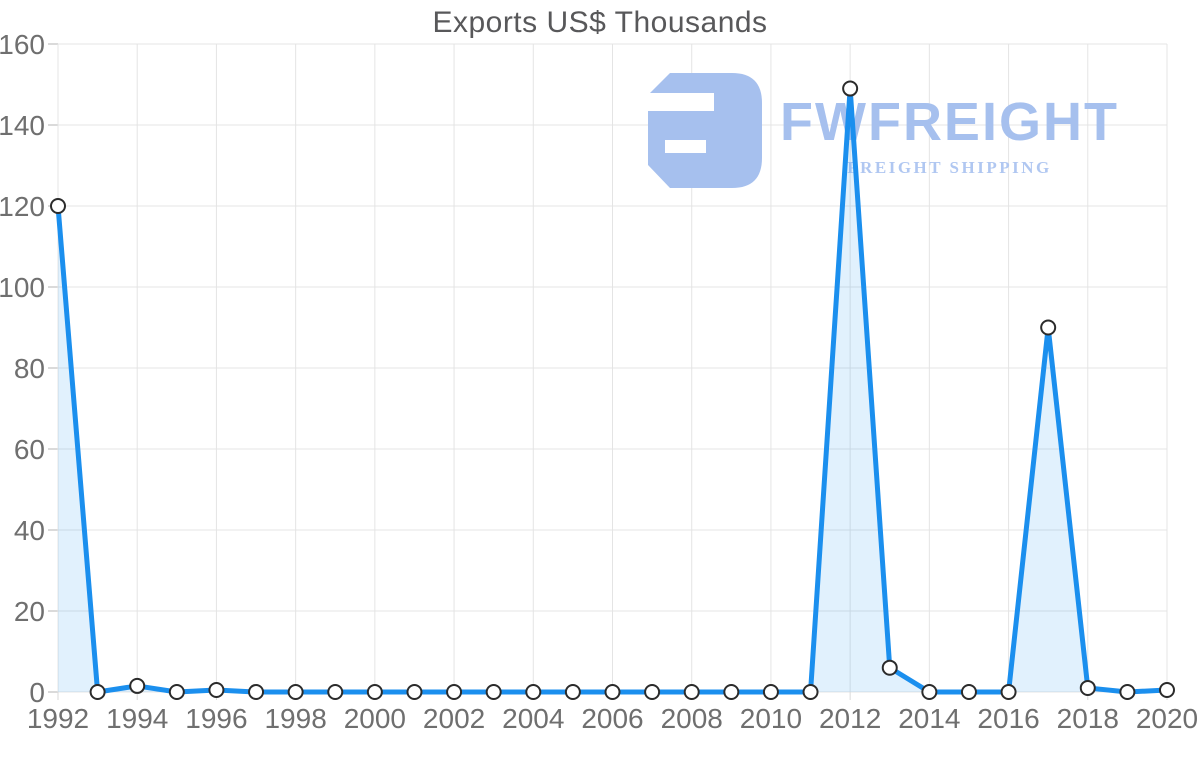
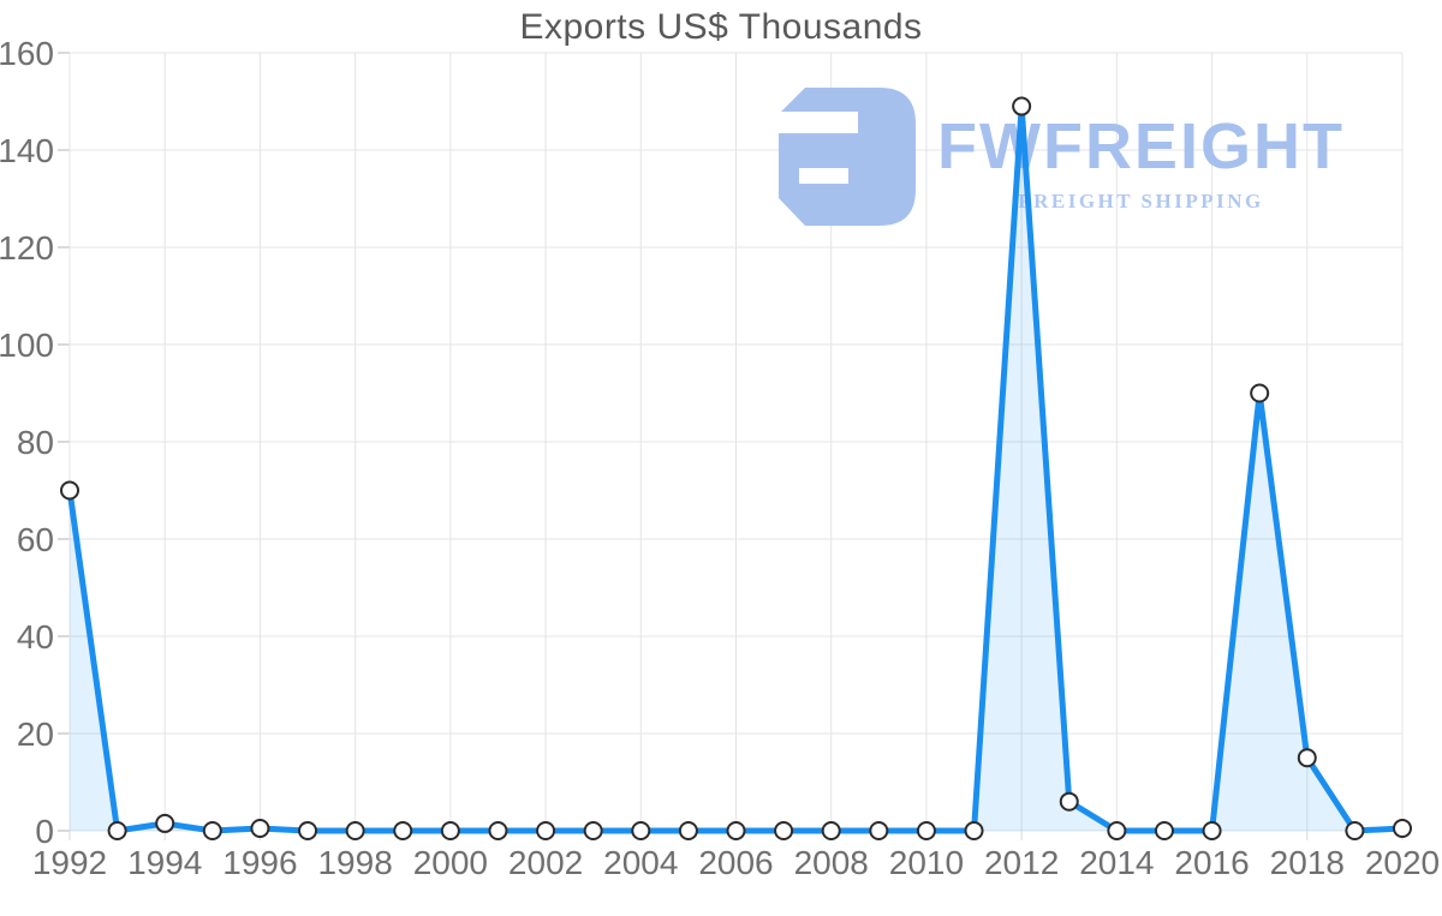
1992: 120 -> 70
2018: 1 -> 15
